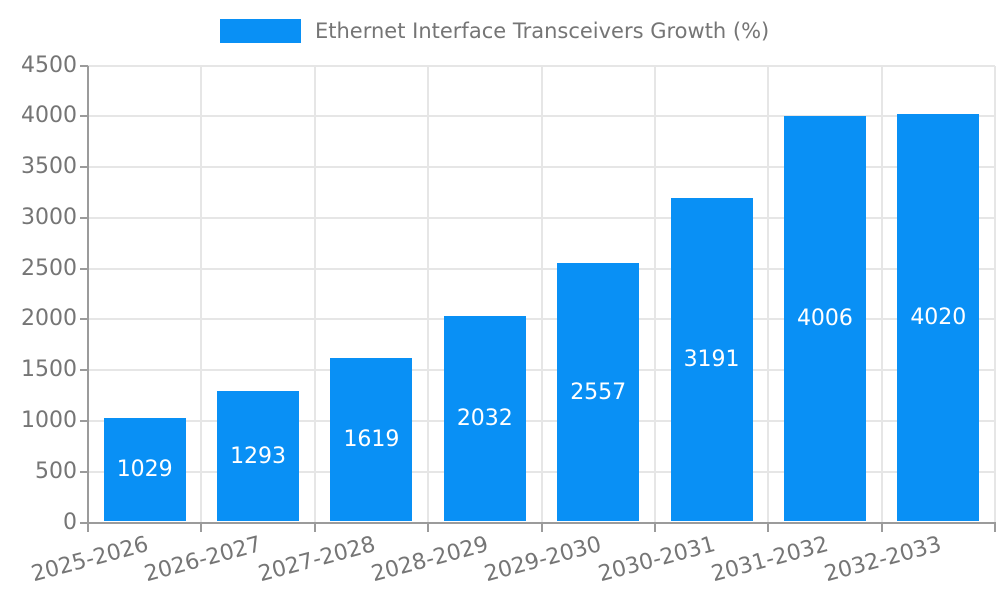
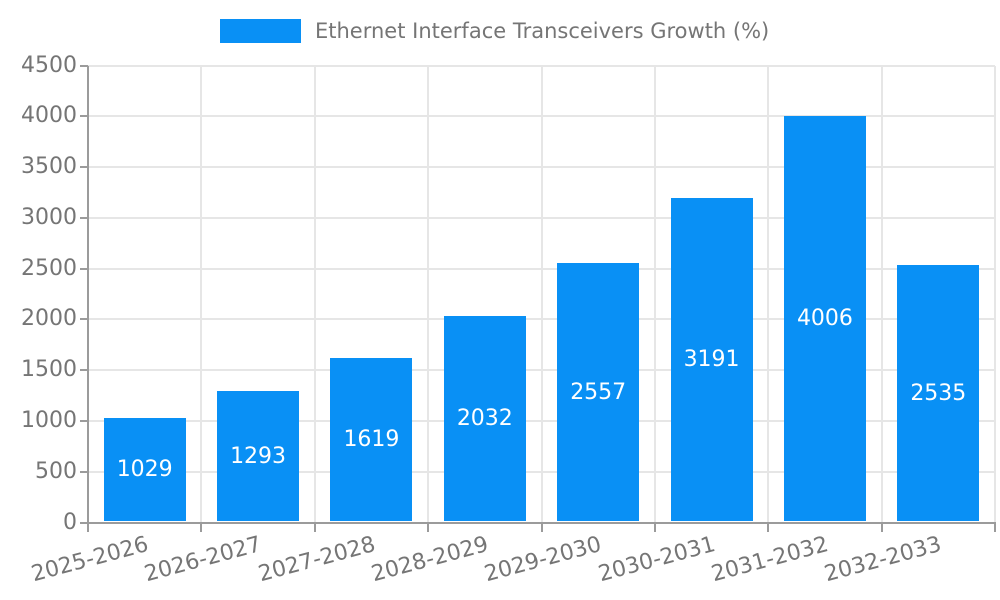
2032-2033: 4020 -> 2535
